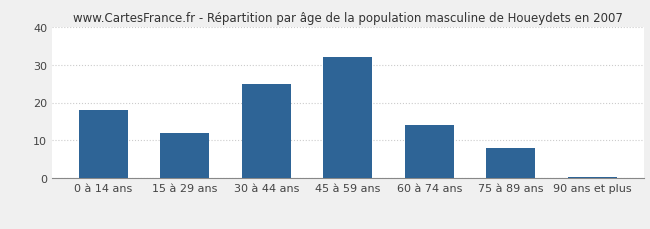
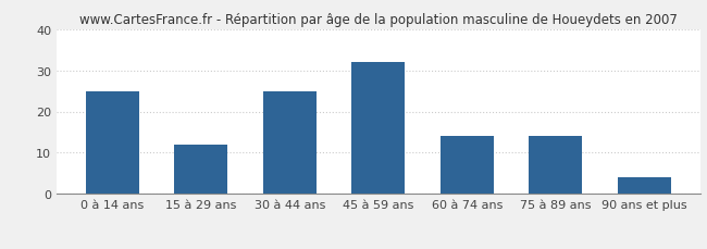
0 à 14 ans: 18.0 -> 25.0
75 à 89 ans: 8.0 -> 14.0
90 ans et plus: 0.5 -> 4.0
